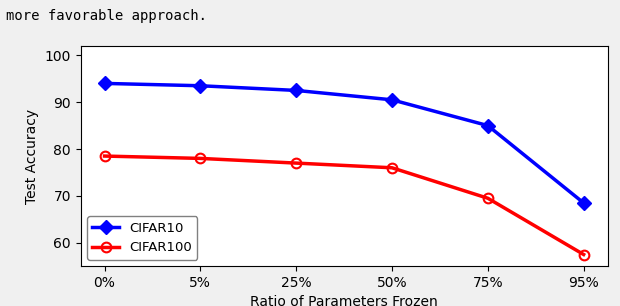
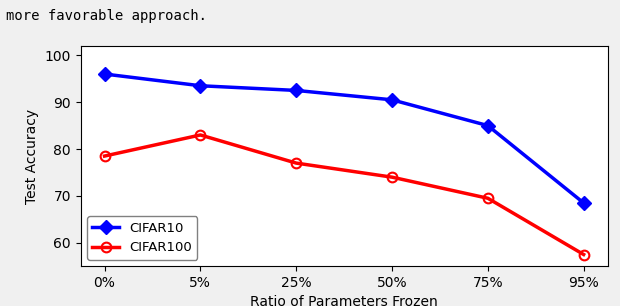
CIFAR10/0%: 94.0 -> 96.0
CIFAR100/5%: 78.0 -> 83.0
CIFAR100/50%: 76.0 -> 74.0
